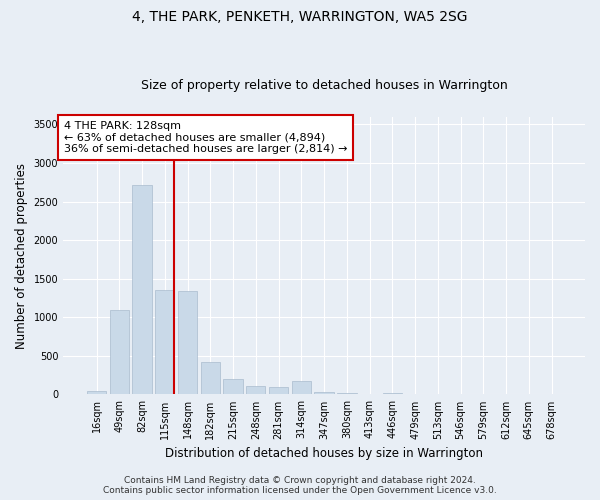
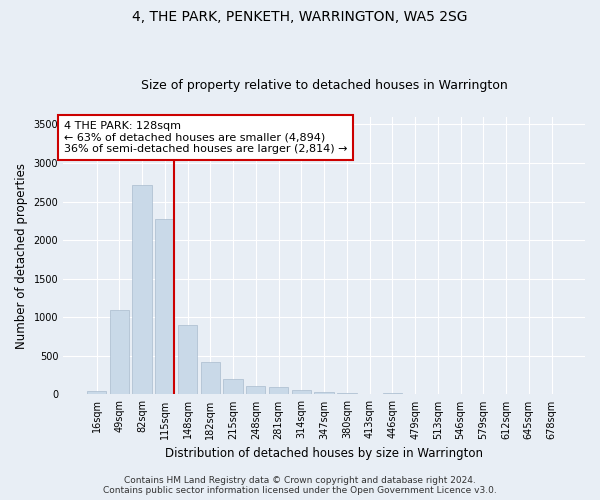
115sqm: 1360 -> 2270
148sqm: 1340 -> 900
314sqm: 180 -> 60
